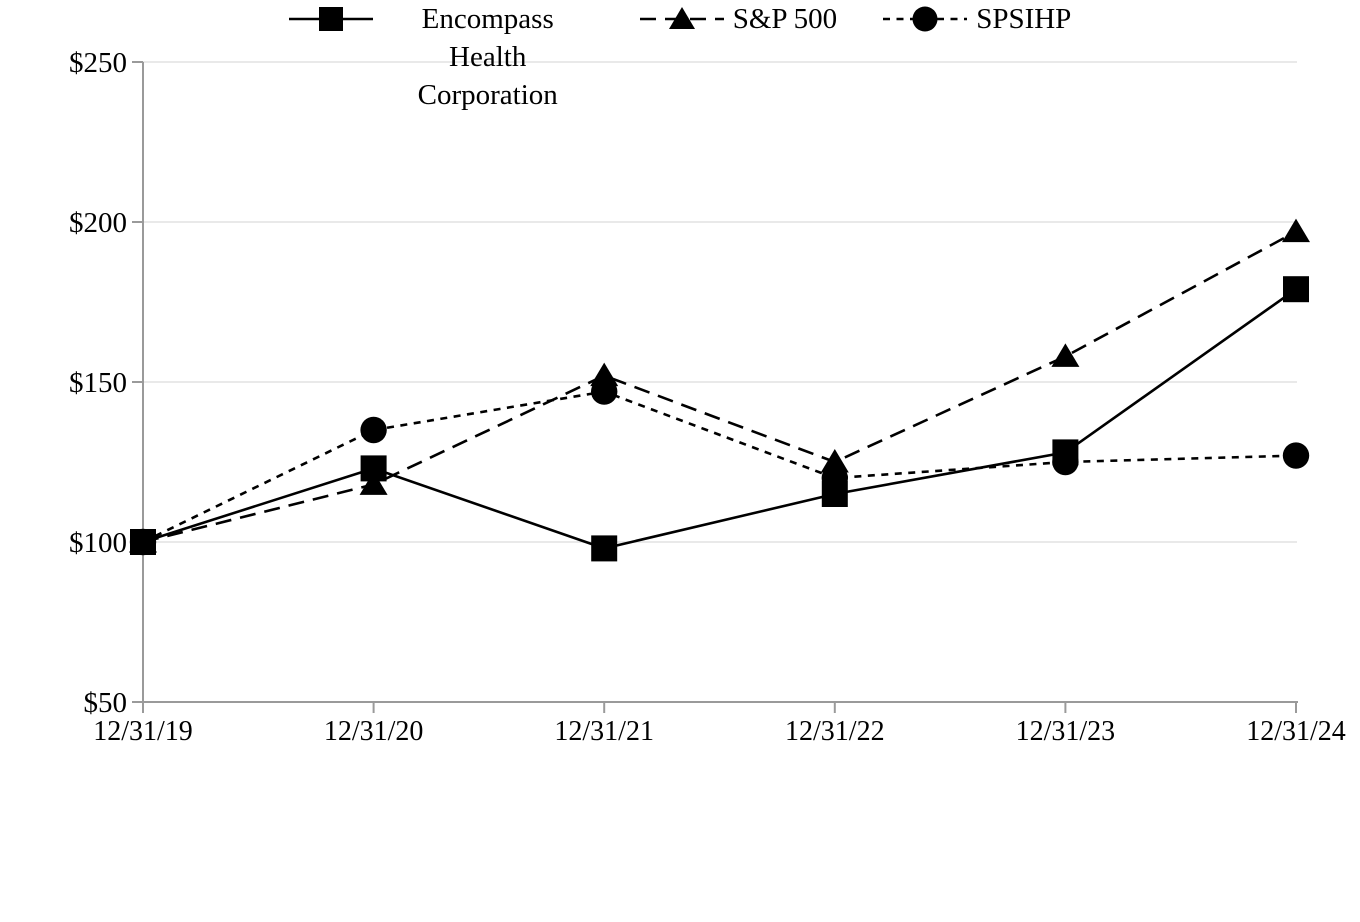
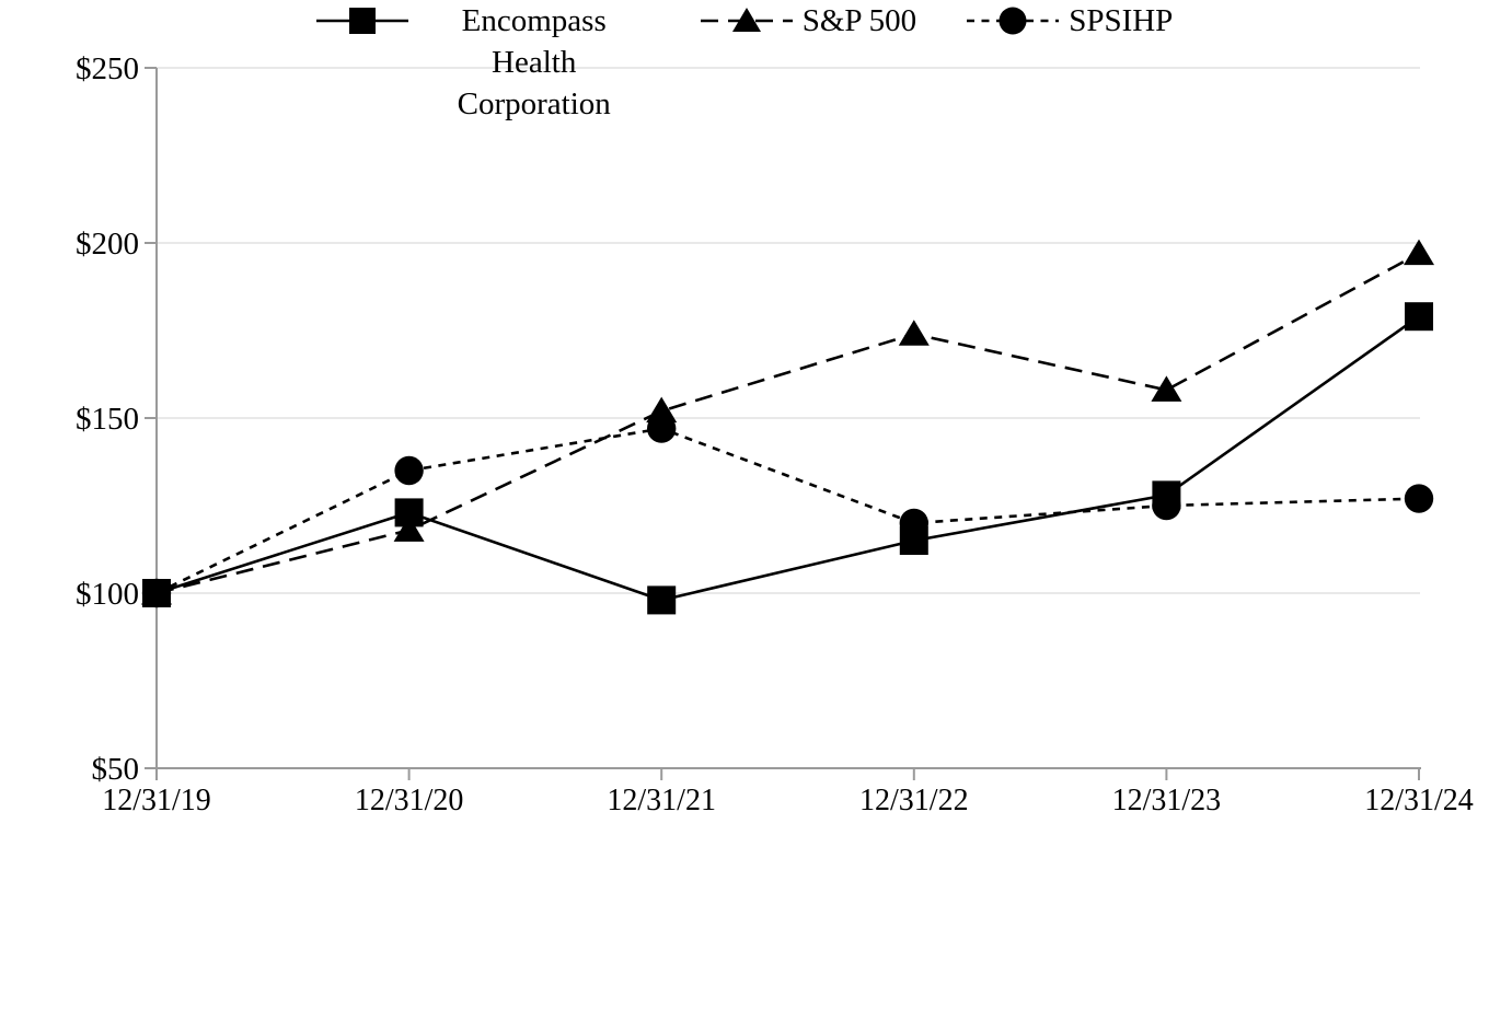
S&P 500/12/31/22: $125 -> $174
